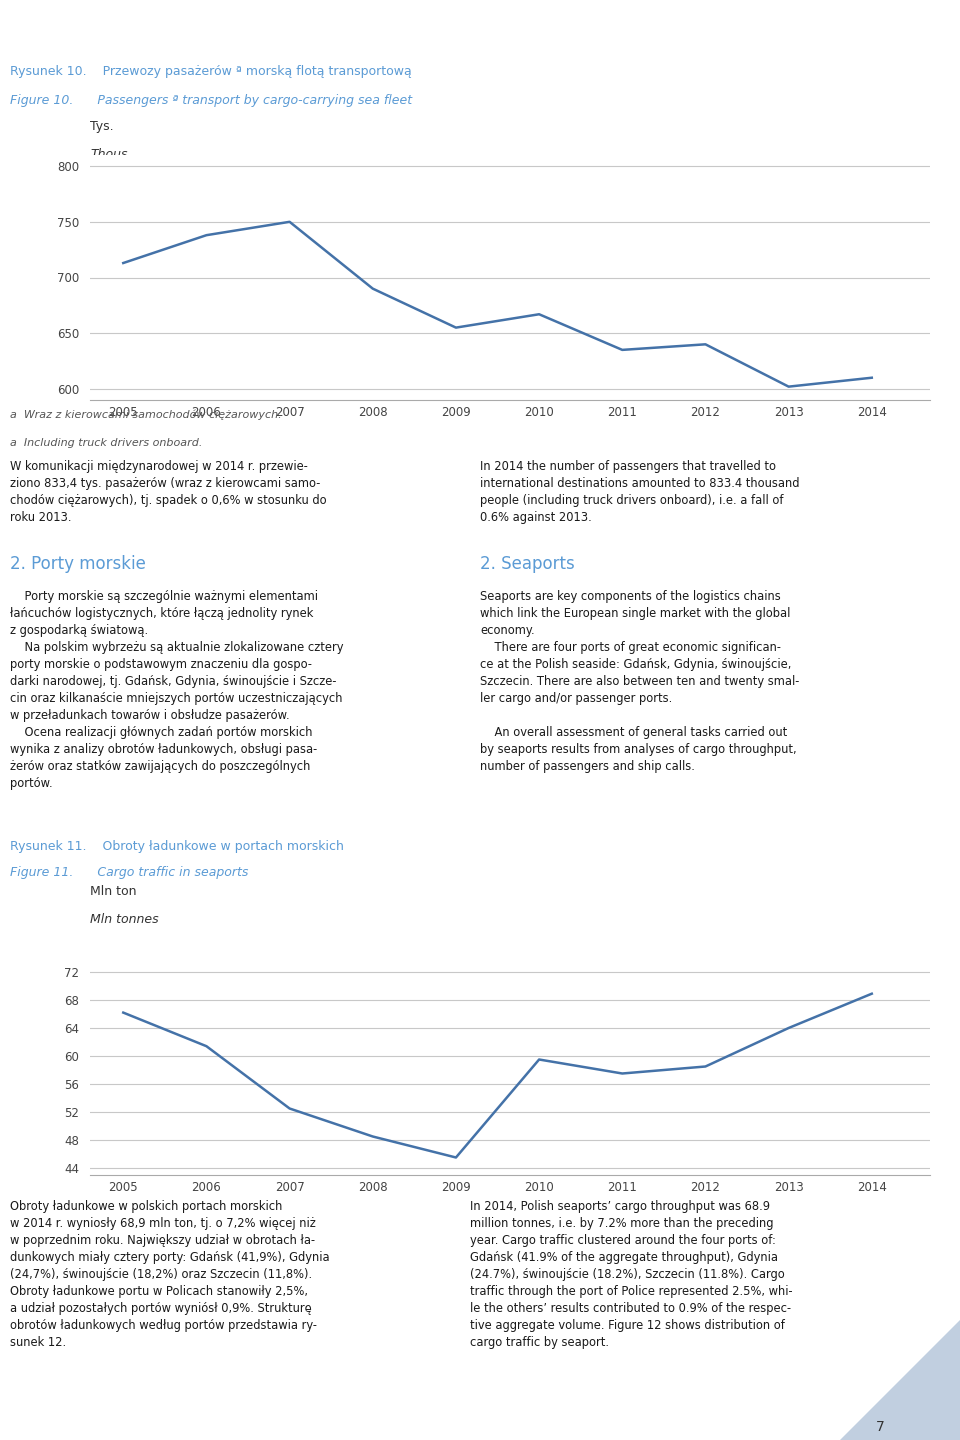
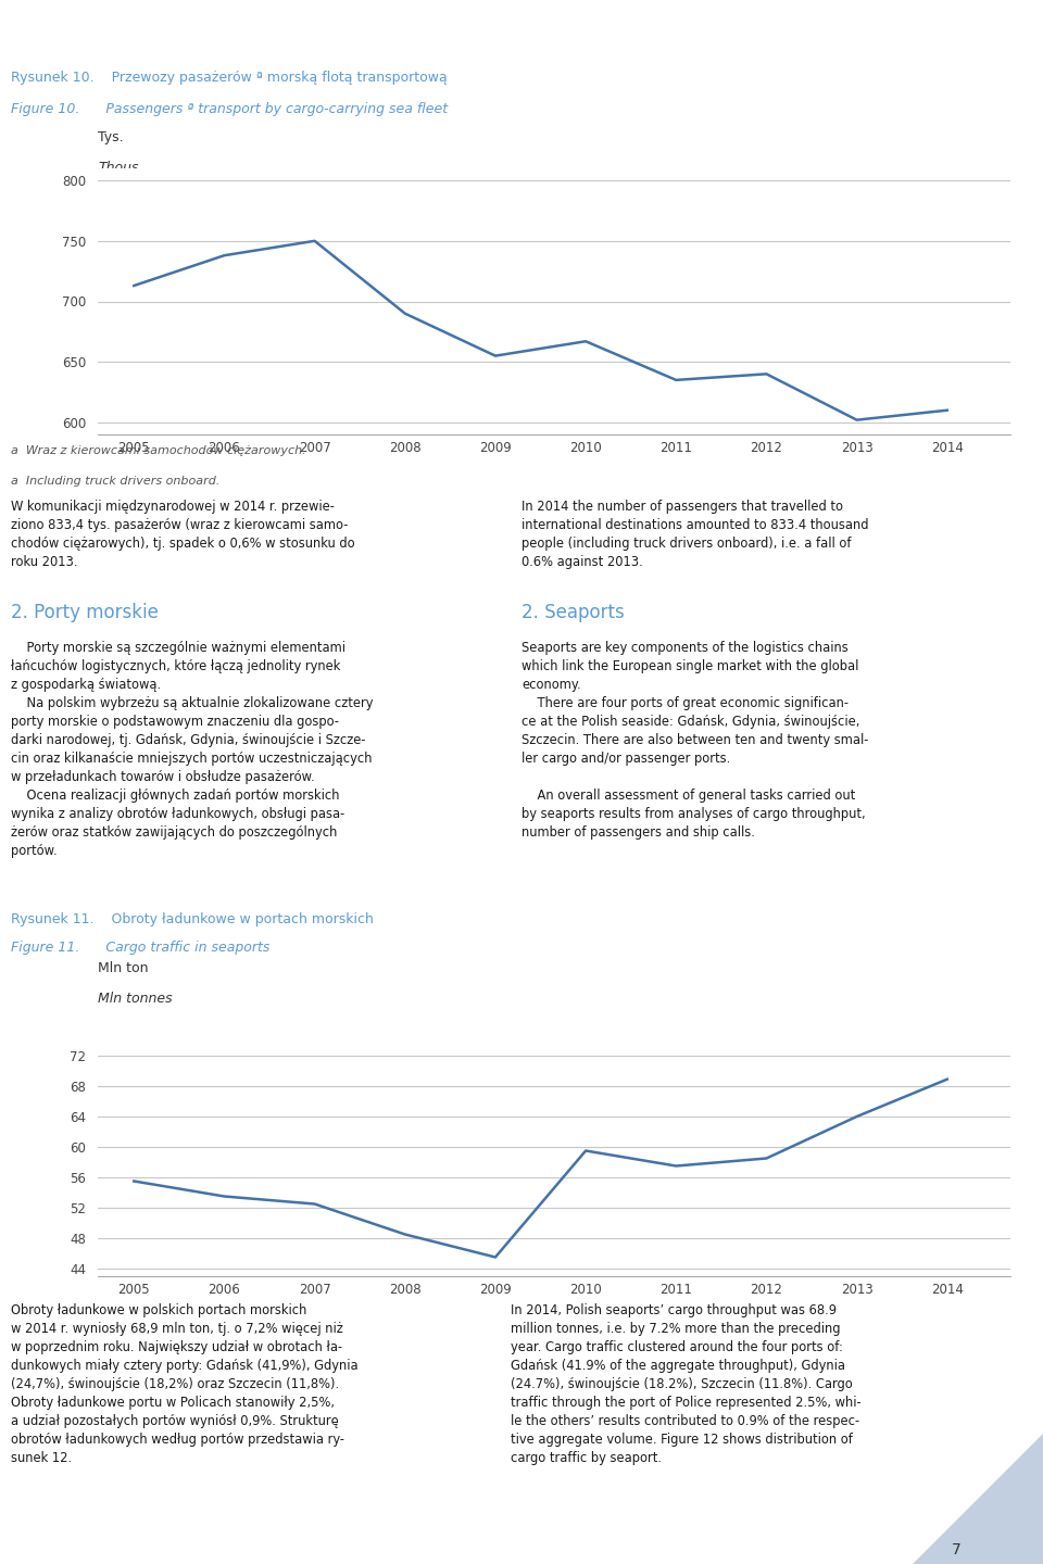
2005: 66.2 -> 55.5
2006: 61.4 -> 53.5
